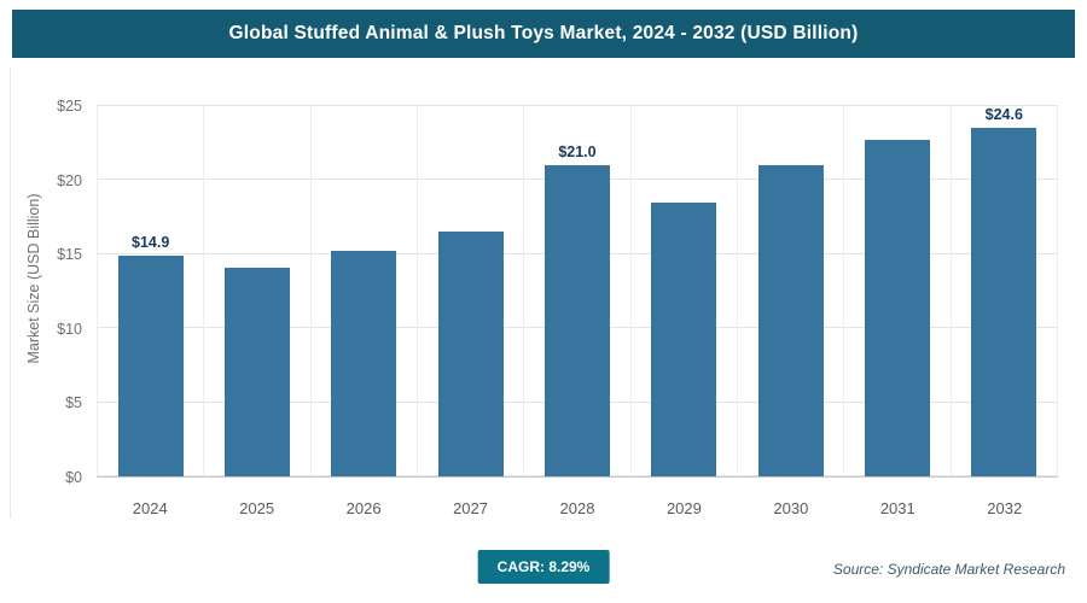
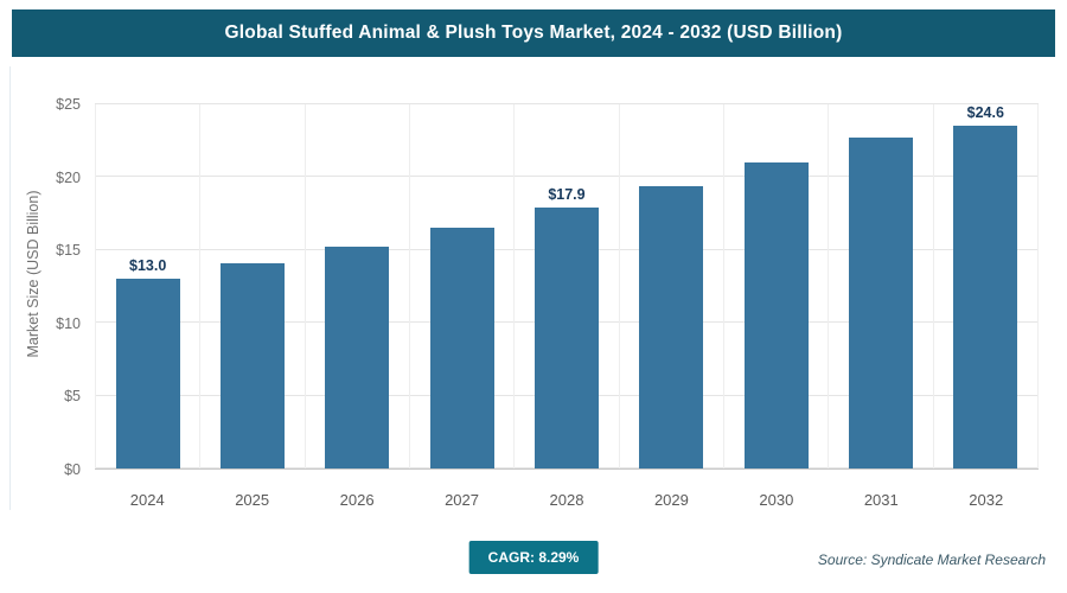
2024: $14.9 -> $13.0
2028: $21.0 -> $17.9
2029: $18.5 -> $19.4
